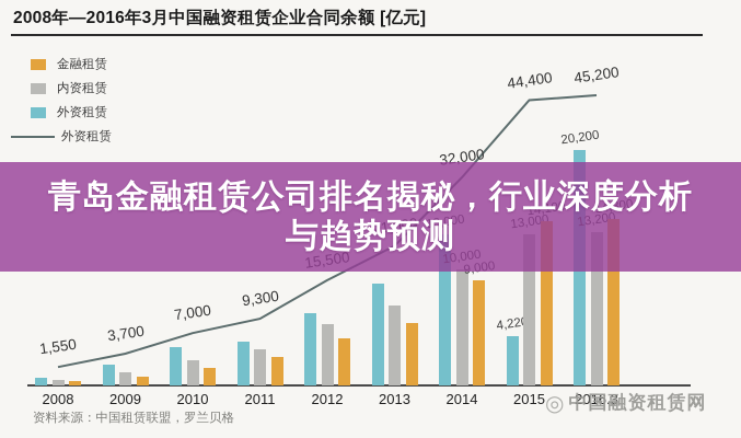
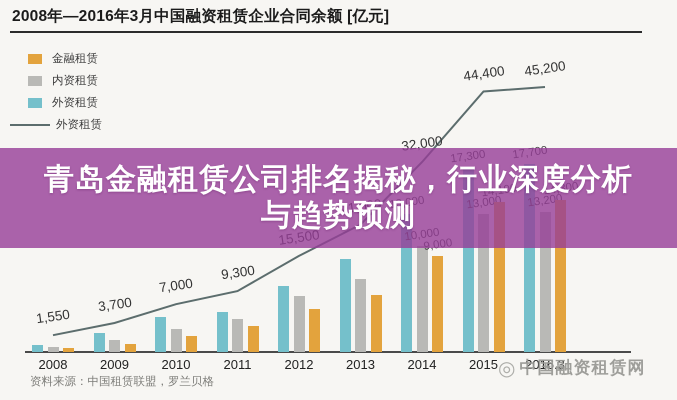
外资租赁/2015: 4,220 -> 17,300
外资租赁/2016.3: 20,200 -> 17,700
